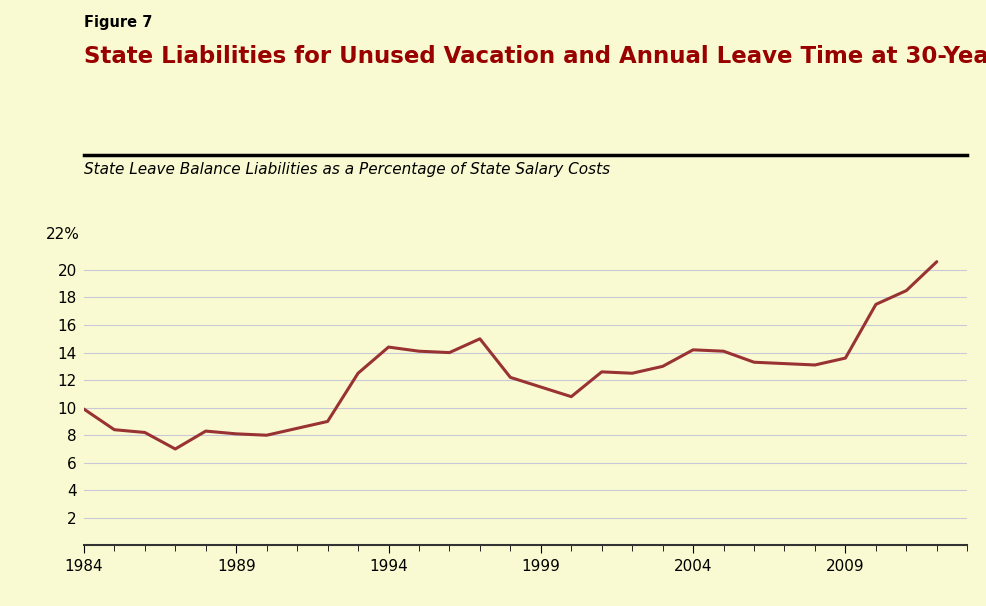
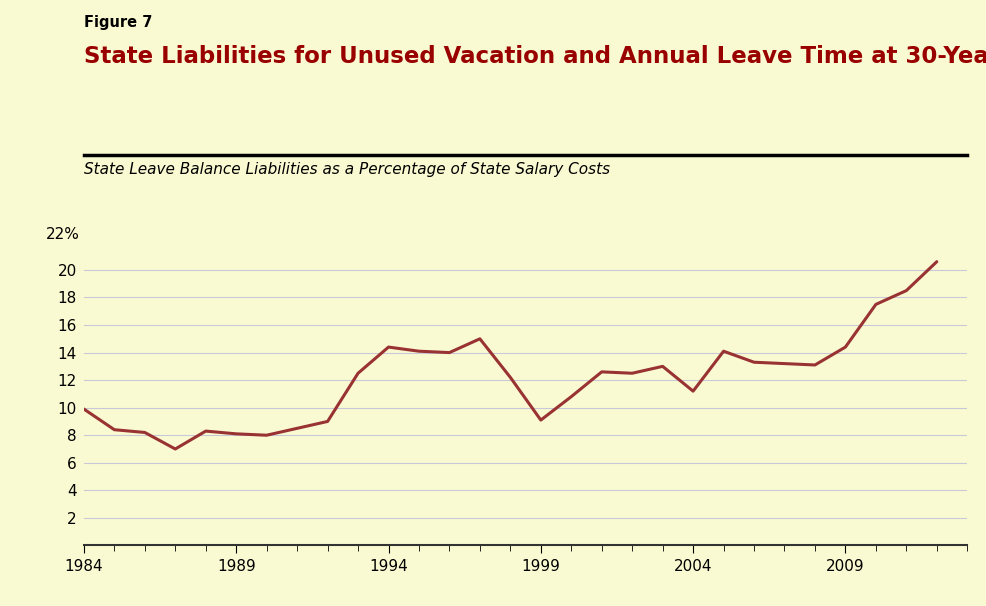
1999: 11.5 -> 9.1
2004: 14.2 -> 11.2
2009: 13.6 -> 14.4
